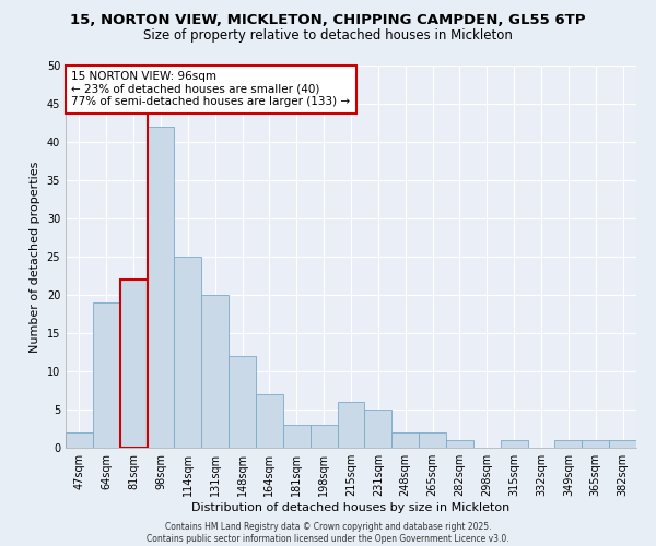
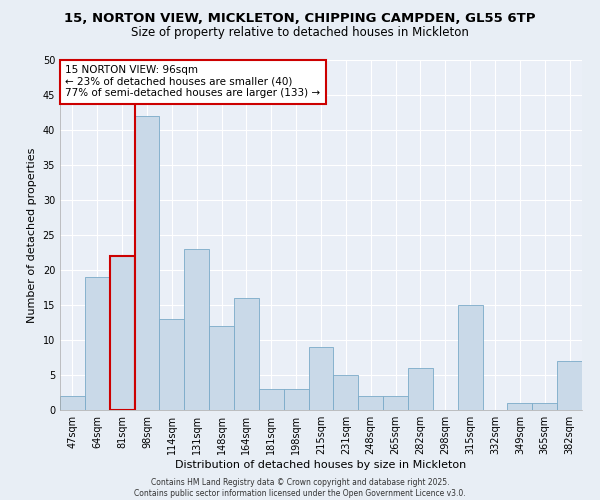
114sqm: 25 -> 13
131sqm: 20 -> 23
164sqm: 7 -> 16
215sqm: 6 -> 9
282sqm: 1 -> 6
315sqm: 1 -> 15
382sqm: 1 -> 7
